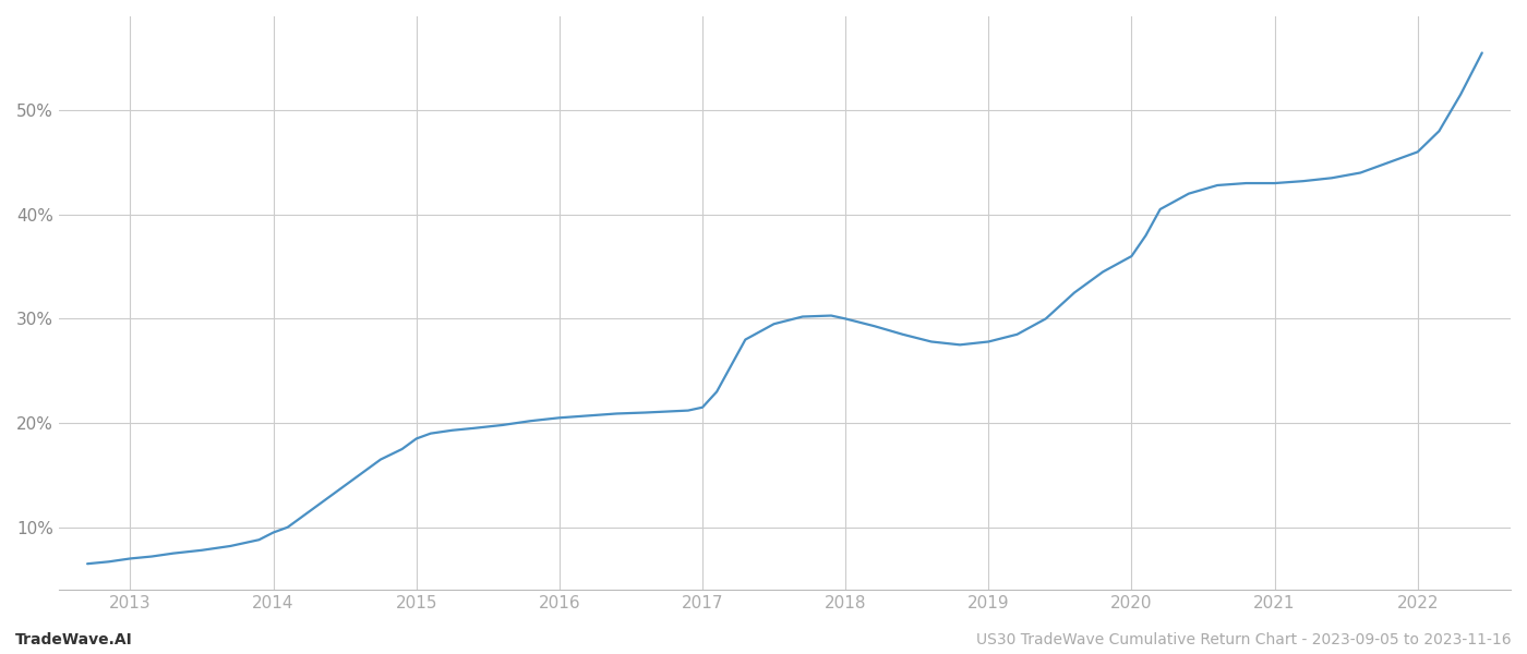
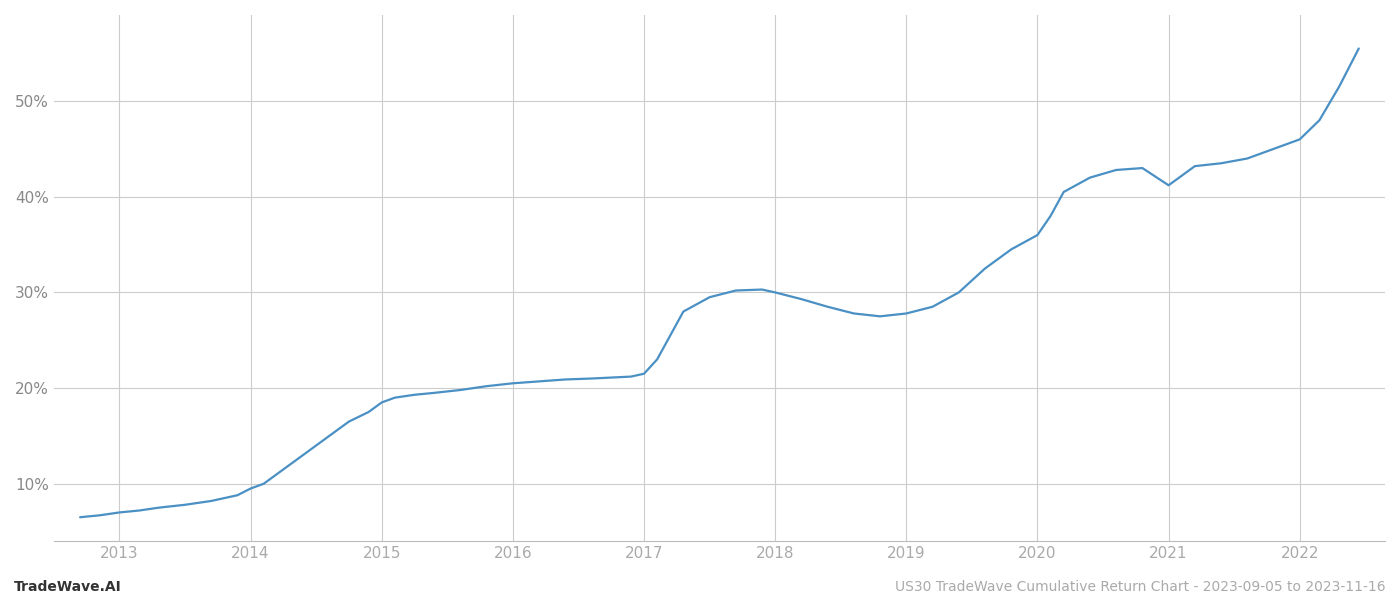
2021: 43.0% -> 41.2%
